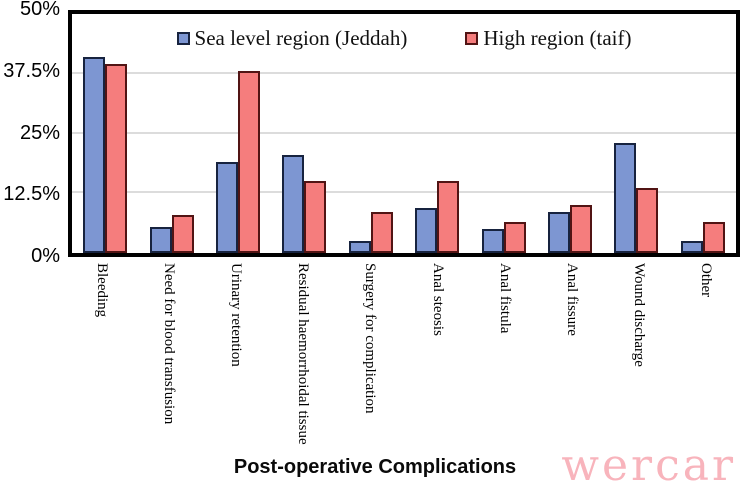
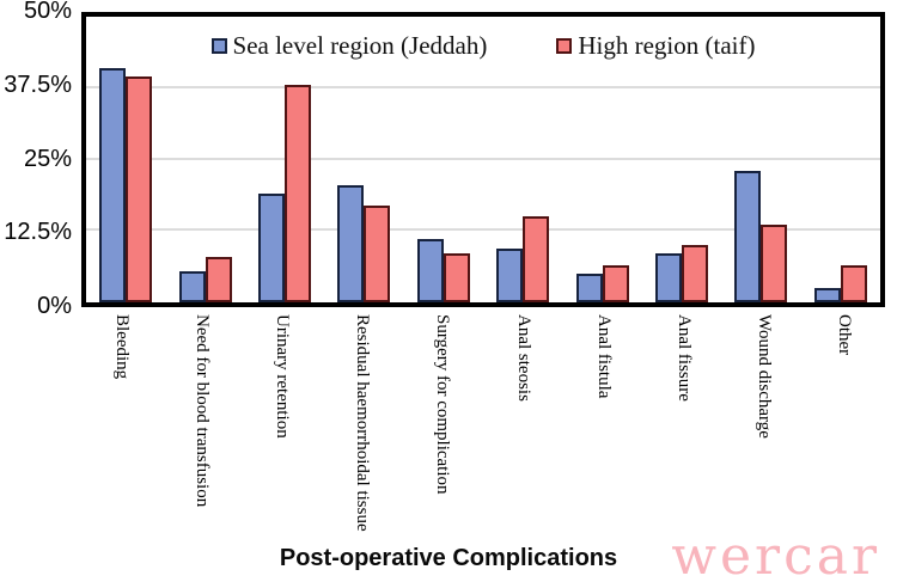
High region (taif)/Residual haemorrhoidal tissue: 15% -> 17%
Sea level region (Jeddah)/Surgery for complication: 2% -> 11%
